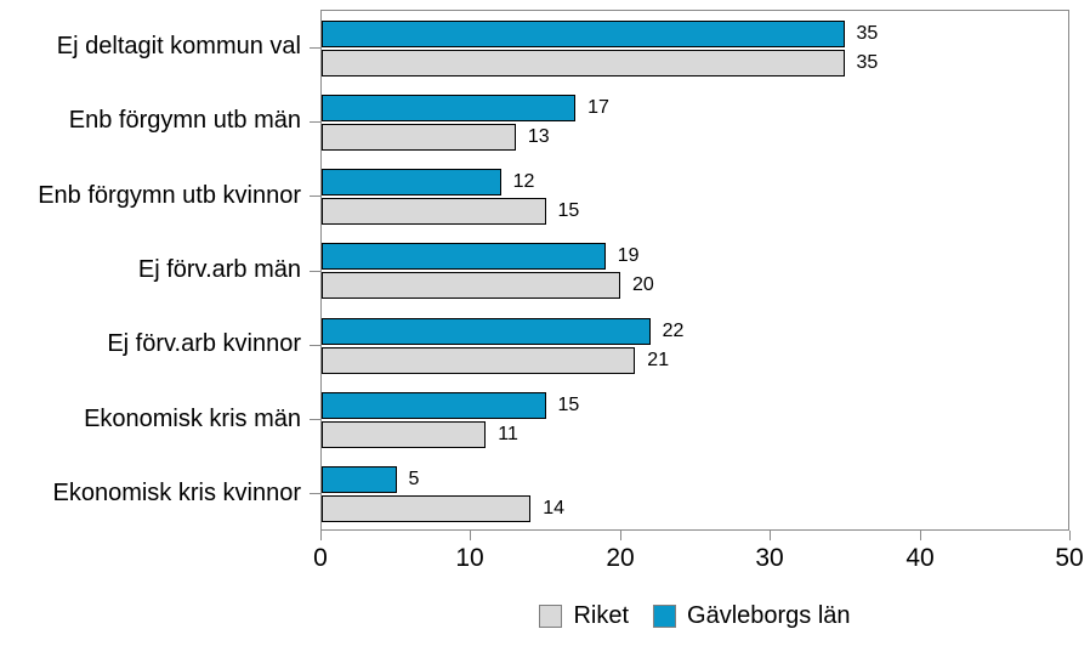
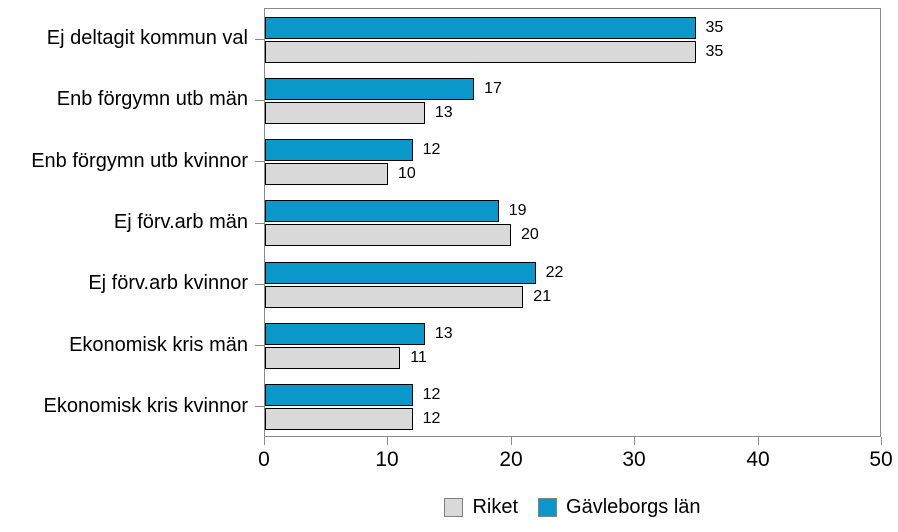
Riket/Enb förgymn utb kvinnor: 15 -> 10
Gävleborgs län/Ekonomisk kris män: 15 -> 13
Gävleborgs län/Ekonomisk kris kvinnor: 5 -> 12
Riket/Ekonomisk kris kvinnor: 14 -> 12
